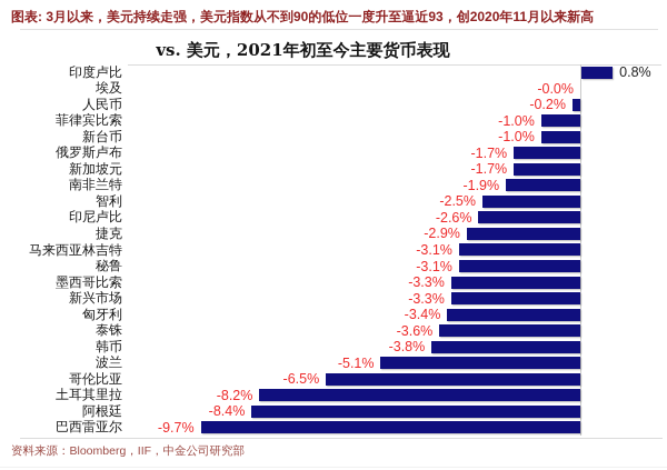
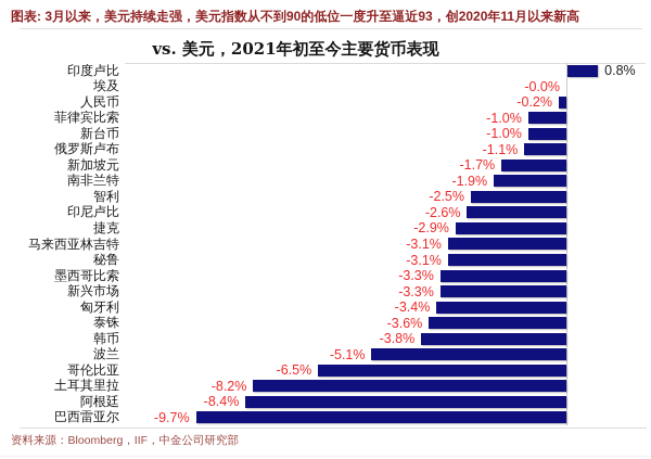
俄罗斯卢布: -1.7% -> -1.1%
